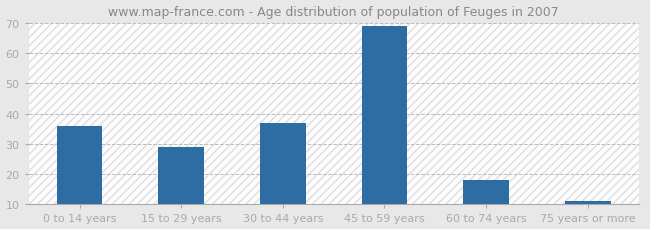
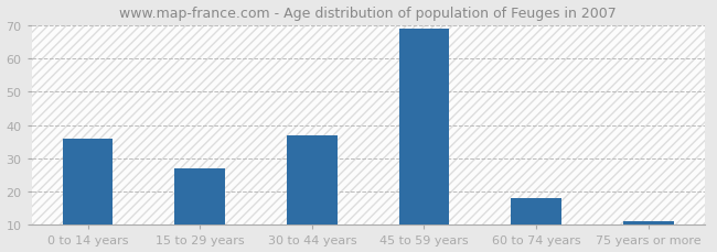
15 to 29 years: 29 -> 27
